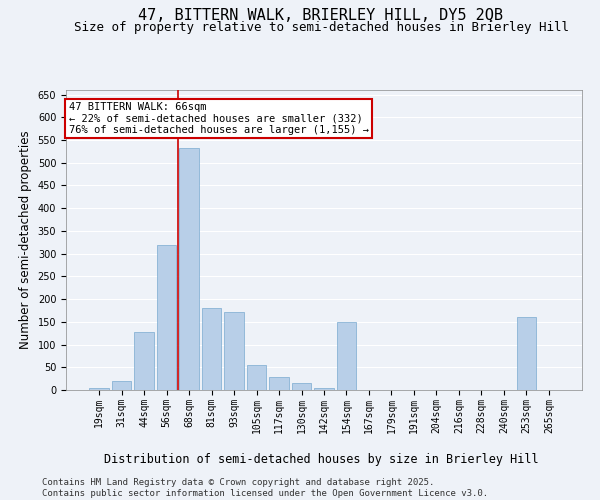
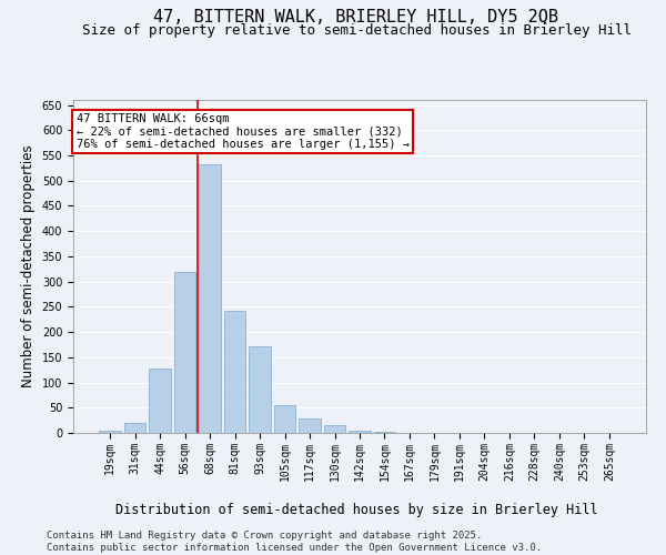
81sqm: 180 -> 243
154sqm: 150 -> 2
253sqm: 160 -> 1
